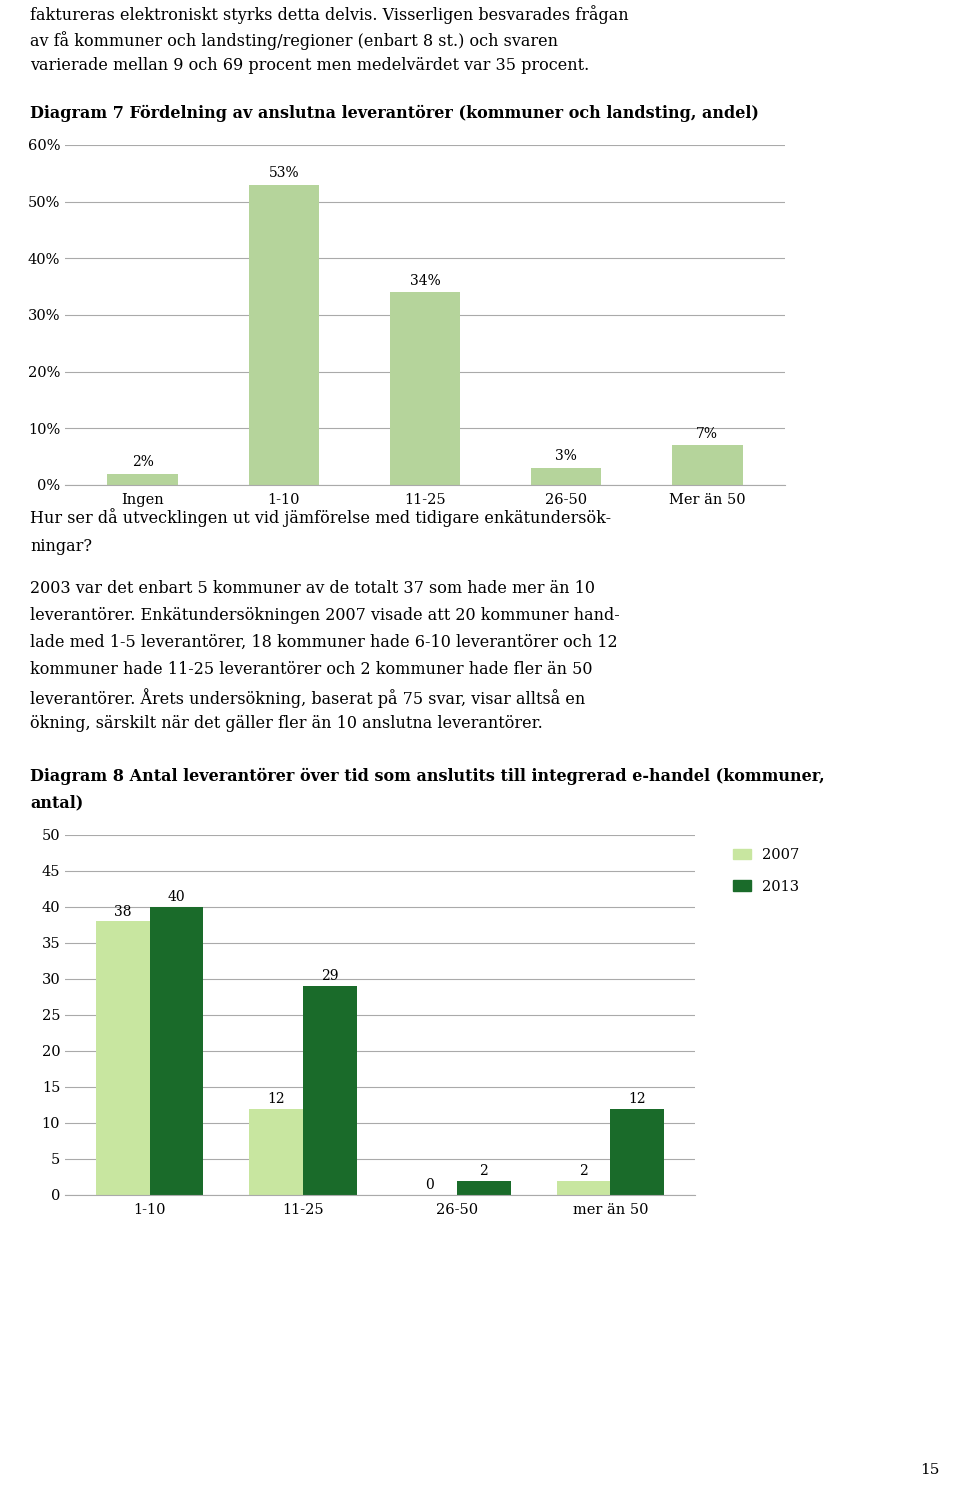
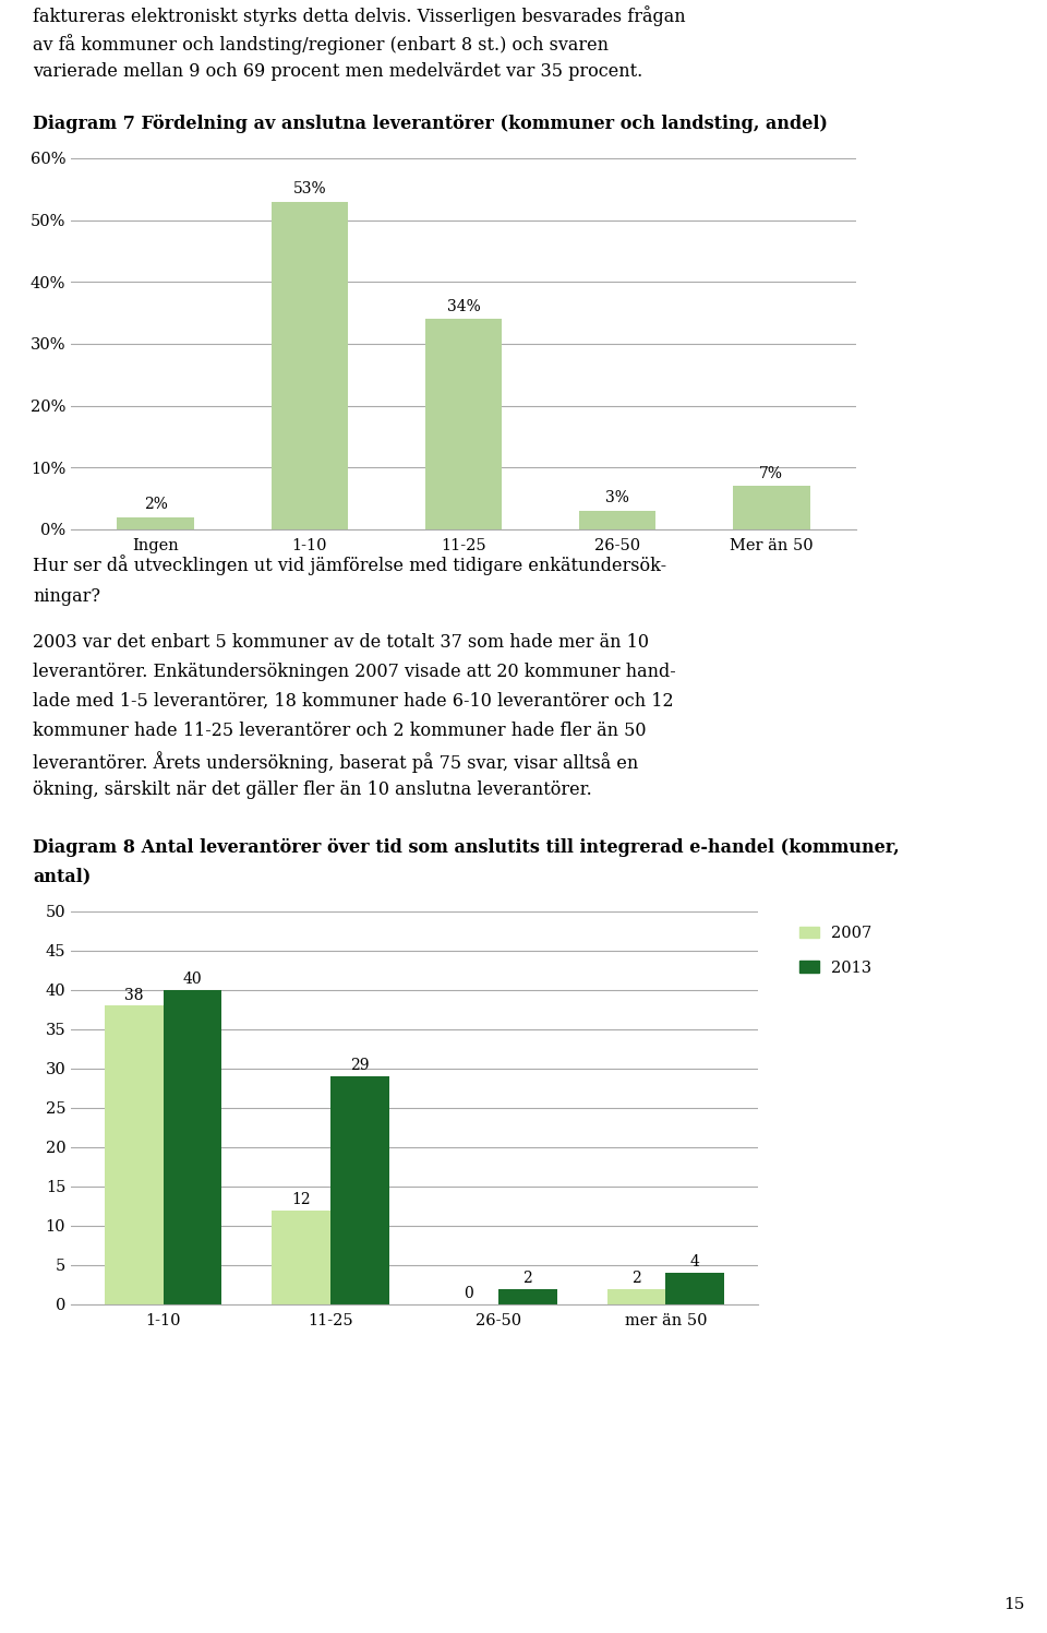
2013/mer än 50: 12 -> 4
